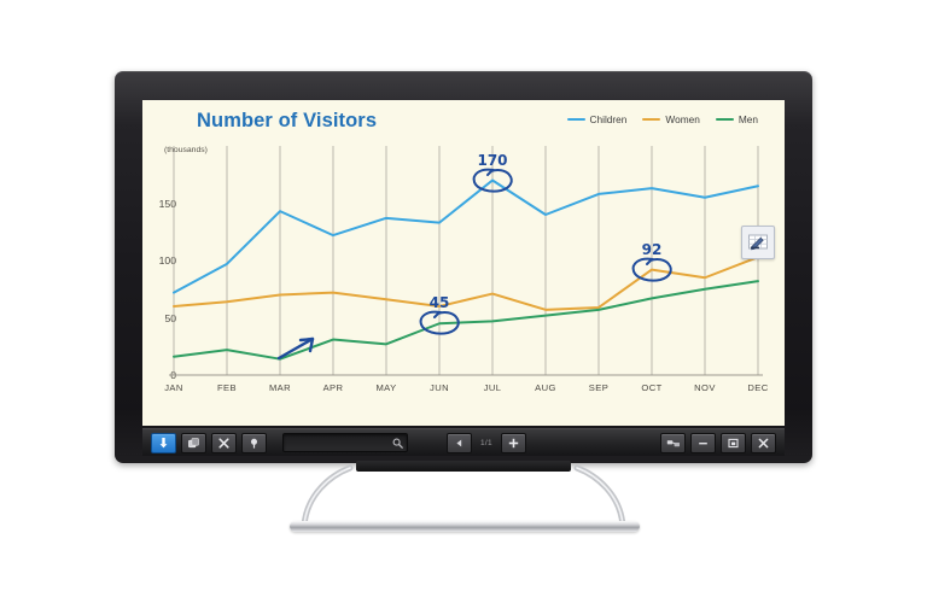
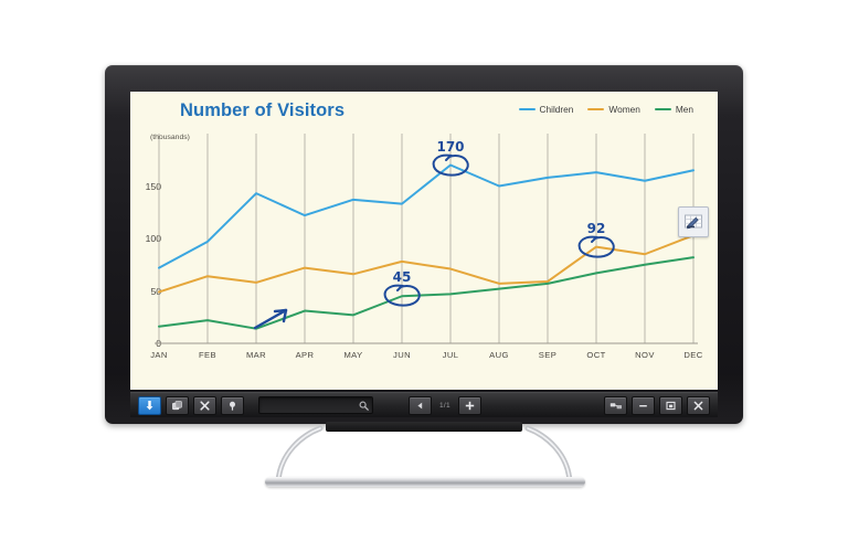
Women/JAN: 60 -> 50
Women/MAR: 70 -> 60
Women/JUN: 60 -> 80
Children/AUG: 140 -> 150
